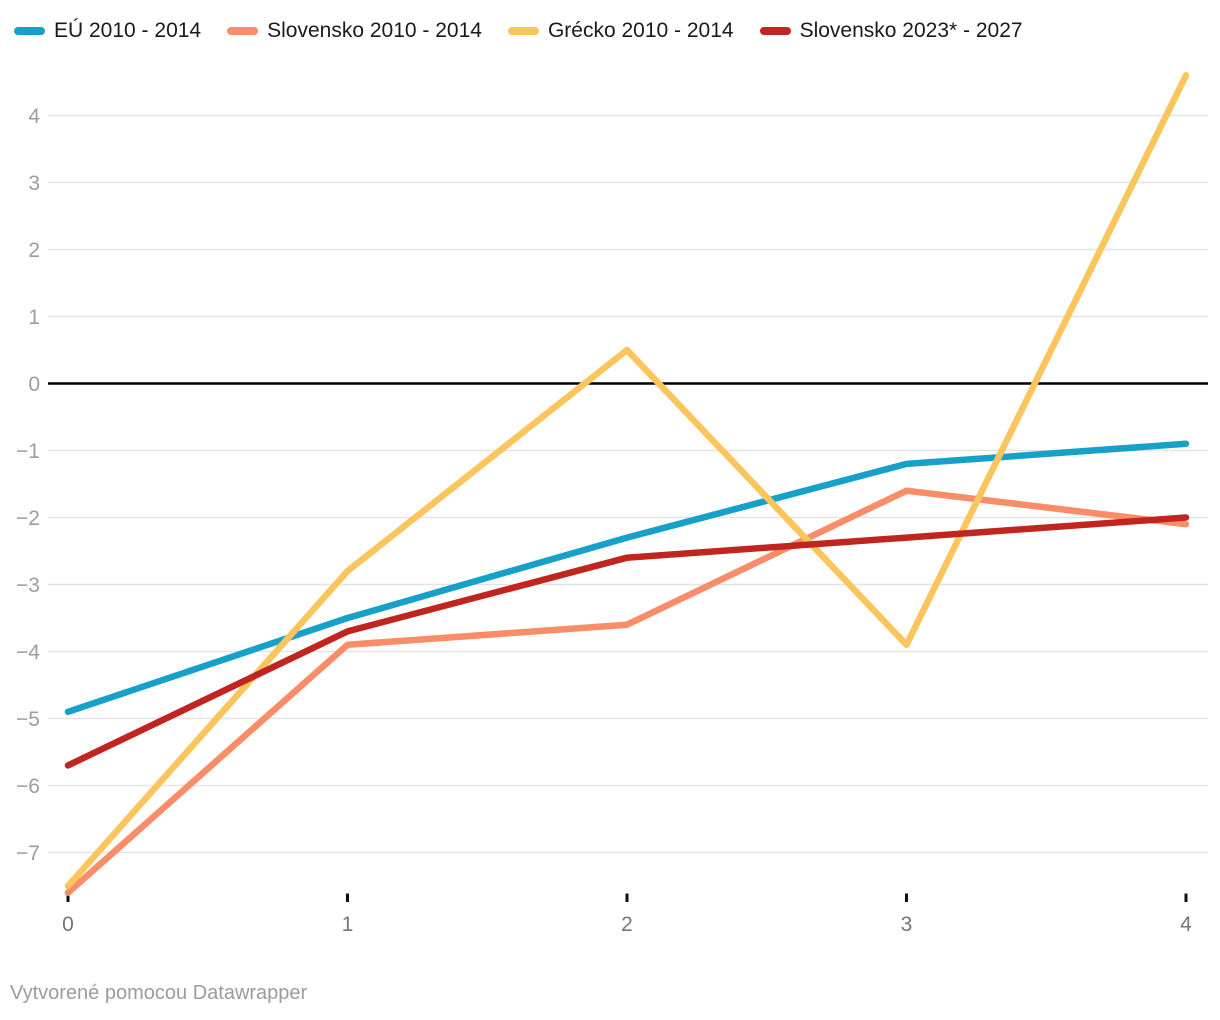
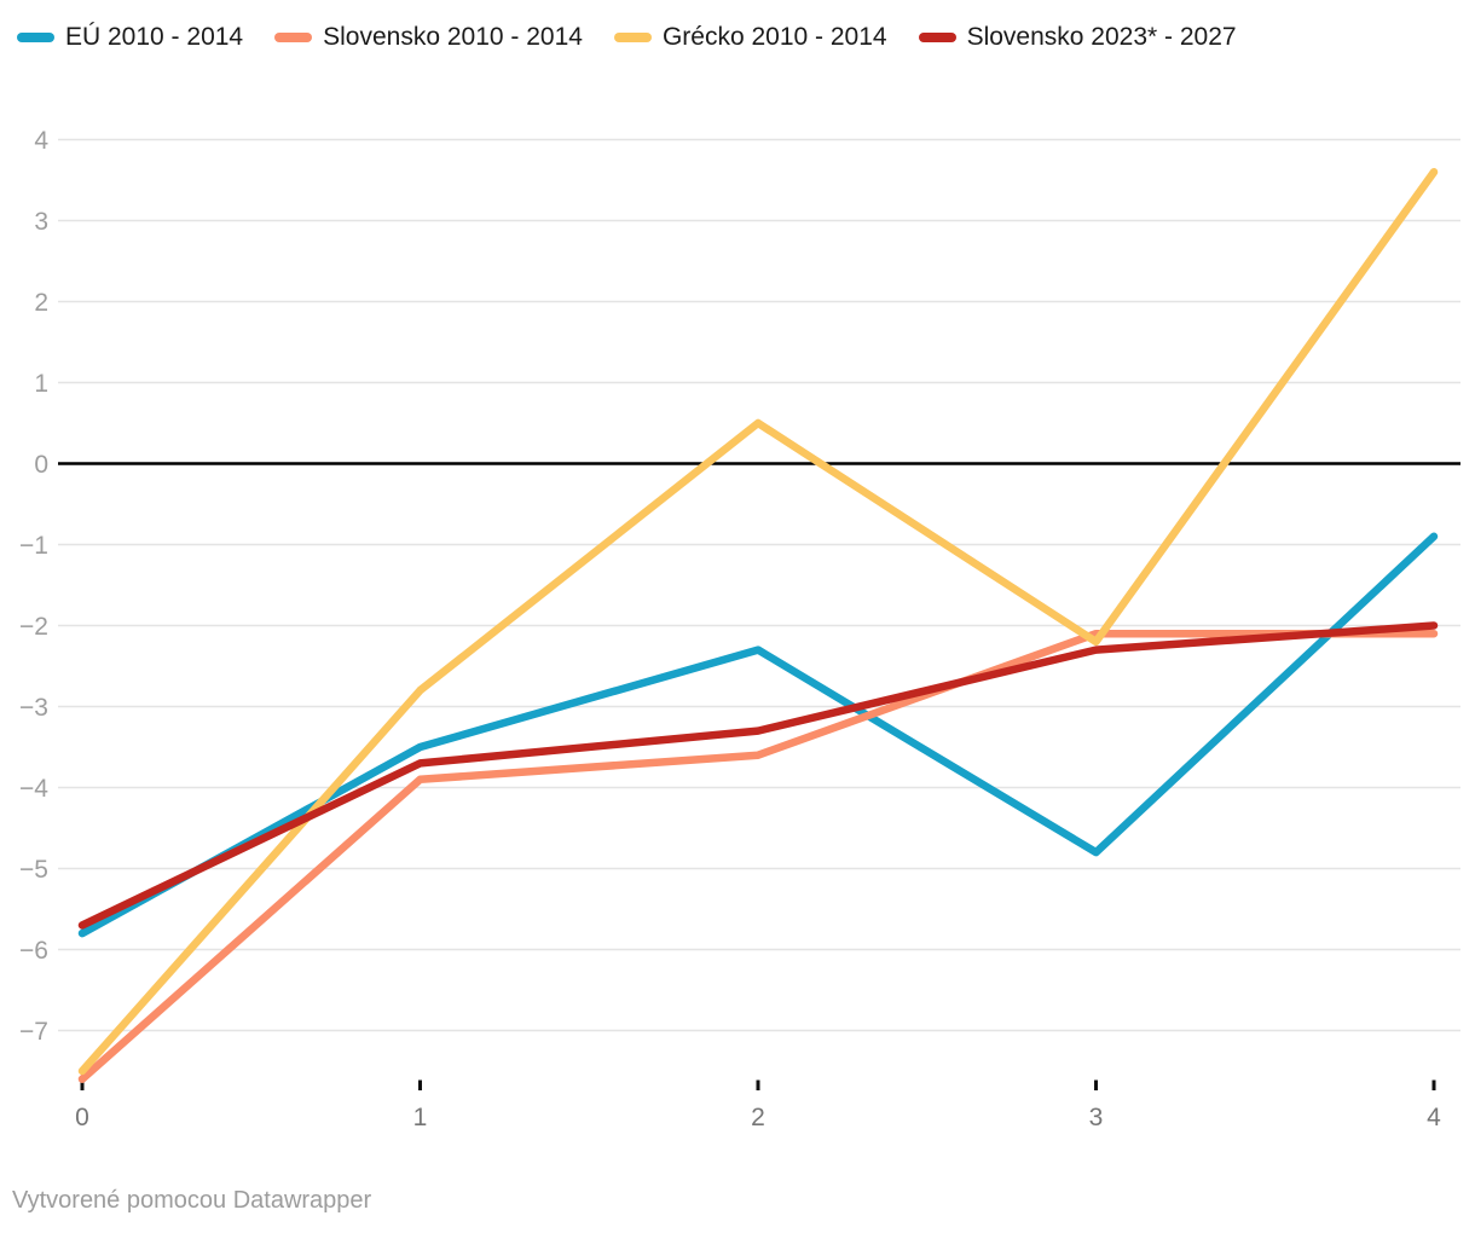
EÚ 2010 - 2014/0: -4.9 -> -5.8
Slovensko 2023* - 2027/2: -2.6 -> -3.3
EÚ 2010 - 2014/3: -1.2 -> -4.8
Slovensko 2010 - 2014/3: -1.6 -> -2.1
Grécko 2010 - 2014/3: -3.9 -> -2.2
Grécko 2010 - 2014/4: 4.6 -> 3.6
